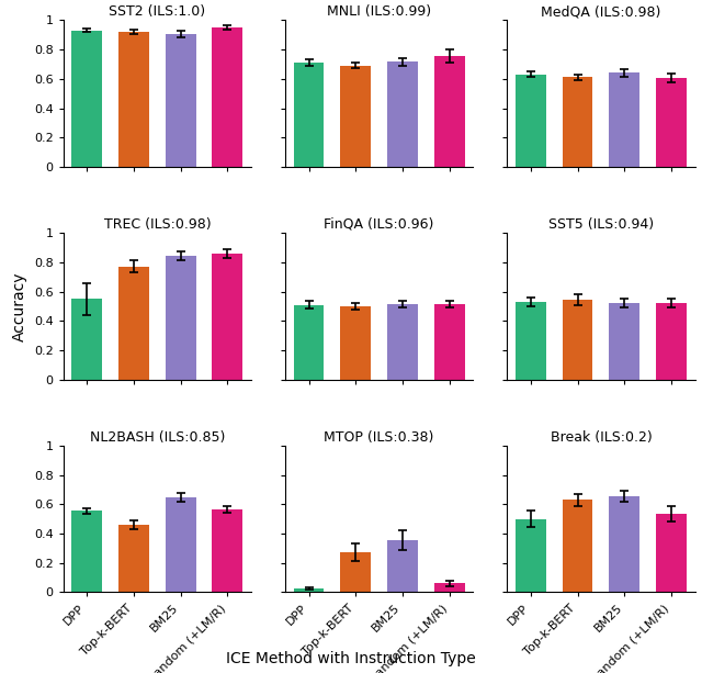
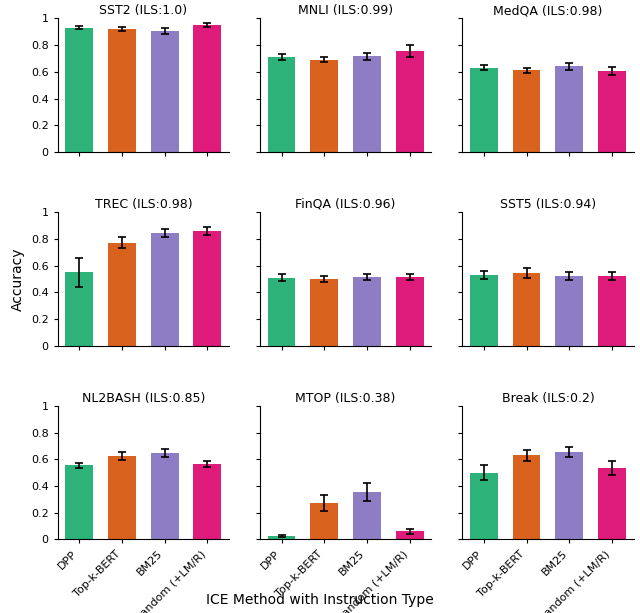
NL2BASH (ILS:0.85)/Top-k-BERT: 0.46 -> 0.62
